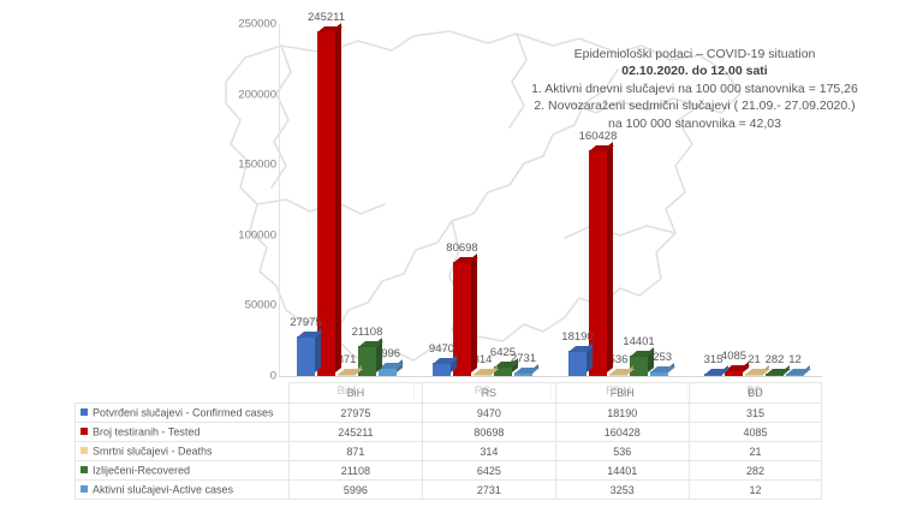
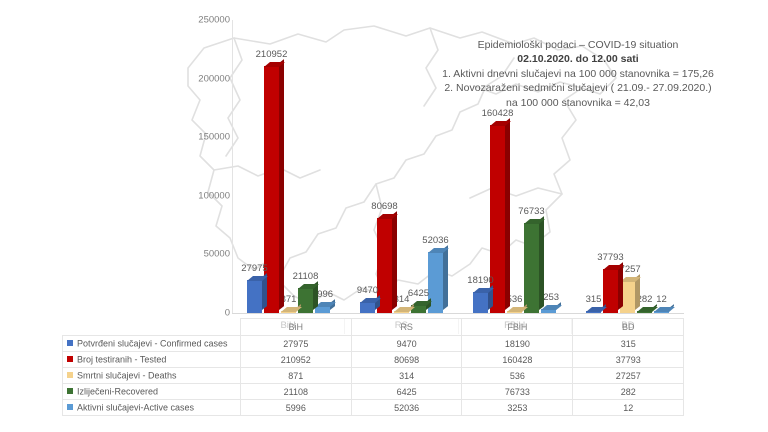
Broj testiranih - Tested/BiH: 245211 -> 210952
Aktivni slučajevi-Active cases/RS: 2731 -> 52036
Izliječeni-Recovered/FBiH: 14401 -> 76733
Broj testiranih - Tested/BD: 4085 -> 37793
Smrtni slučajevi - Deaths/BD: 21 -> 27257
